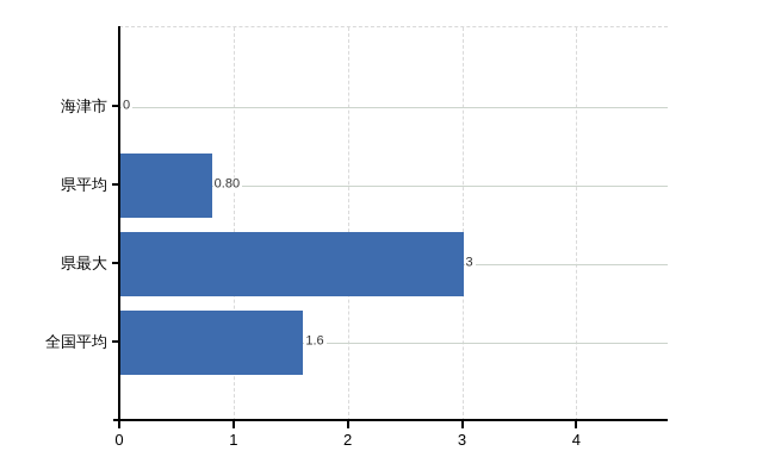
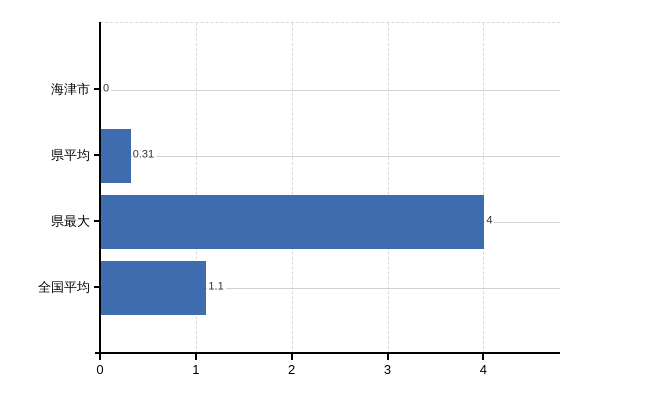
県平均: 0.80 -> 0.31
県最大: 3 -> 4
全国平均: 1.6 -> 1.1
